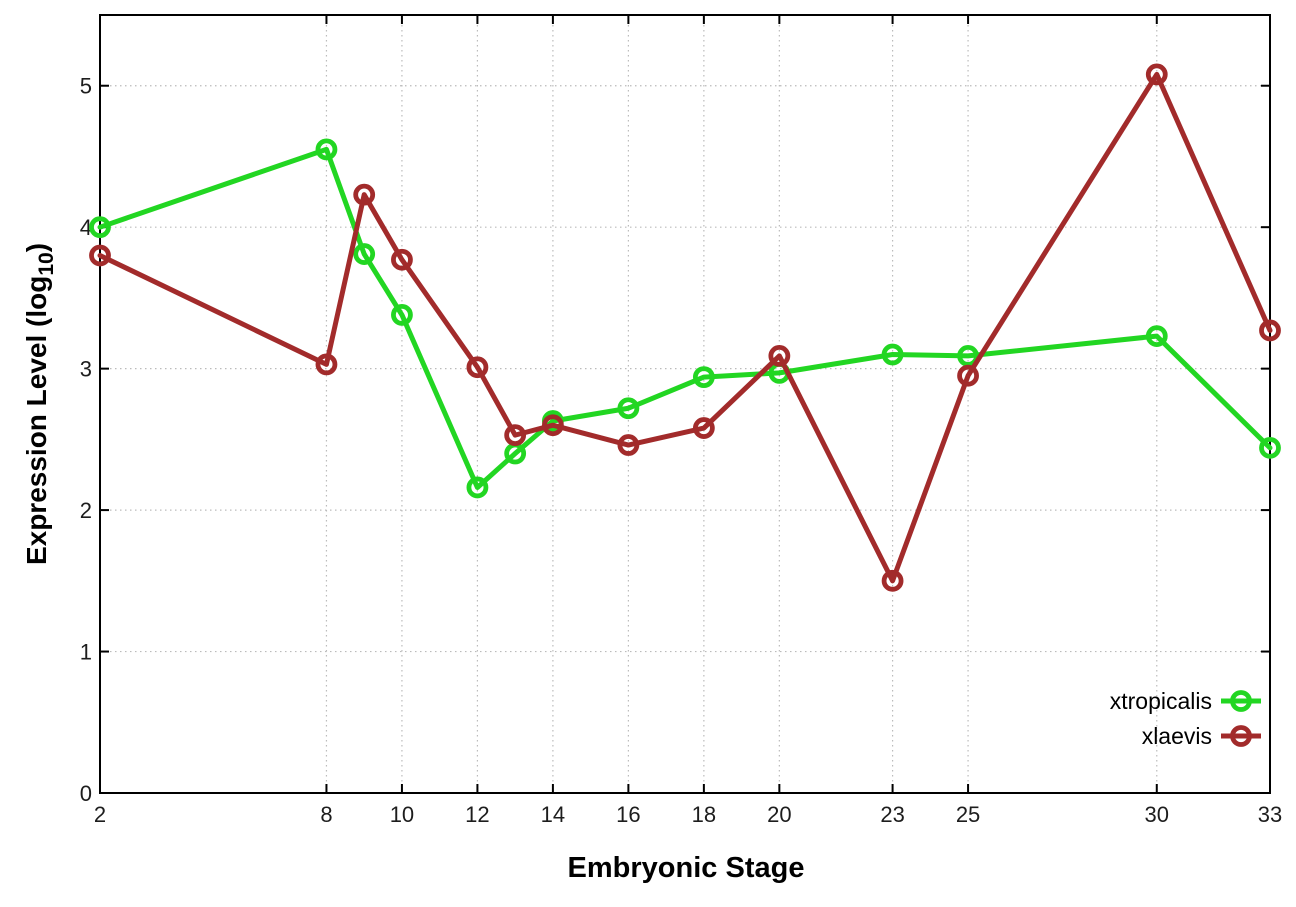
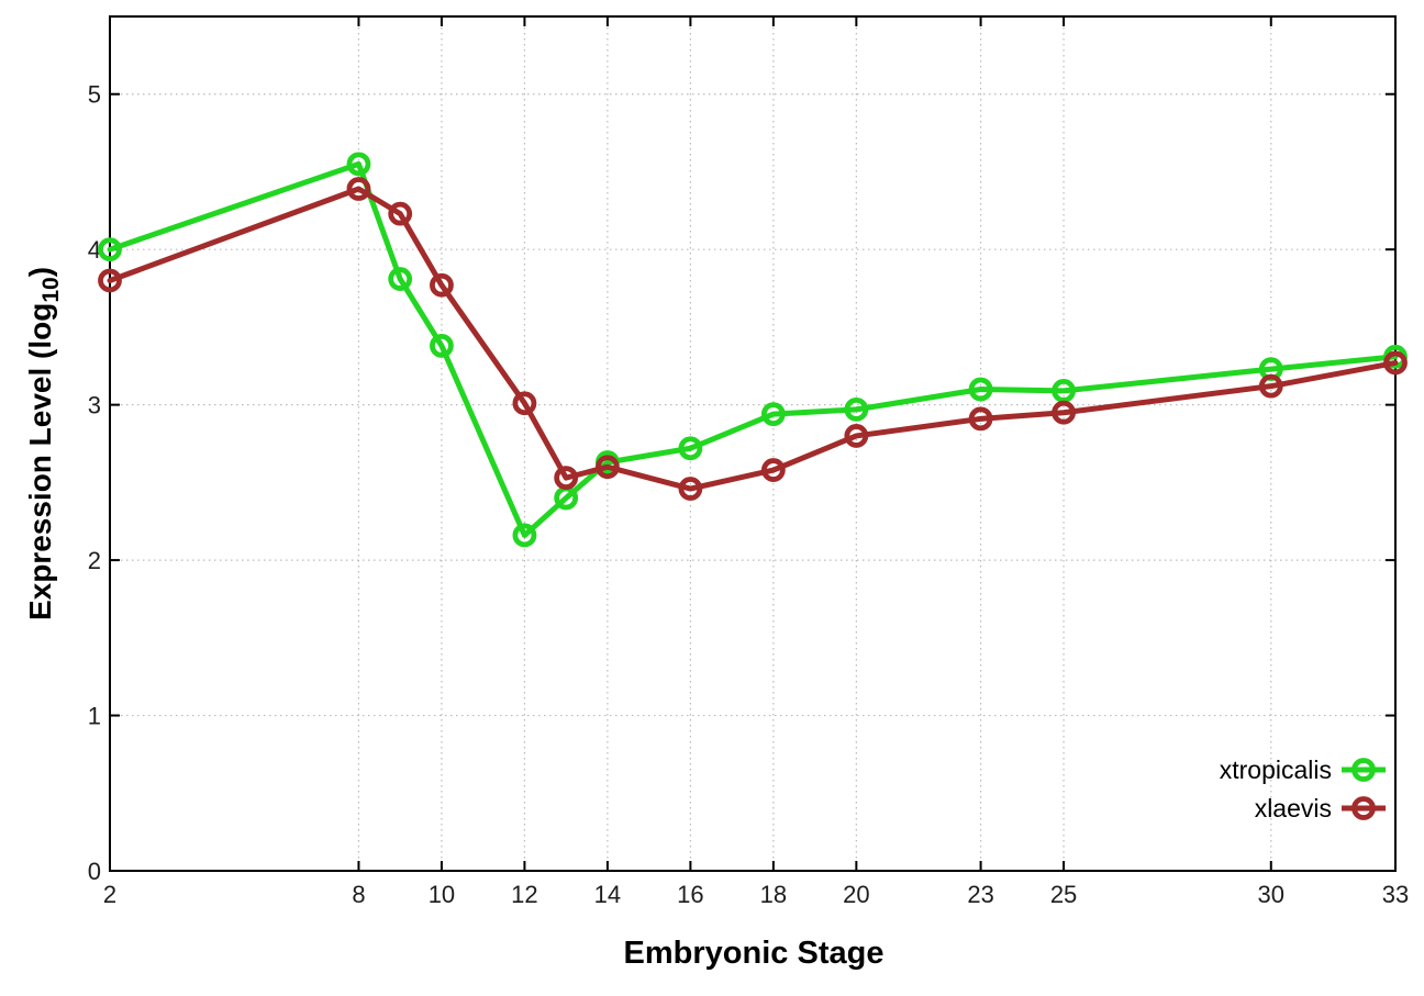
xlaevis/8: 3.03 -> 4.39
xlaevis/20: 3.09 -> 2.80
xlaevis/23: 1.50 -> 2.91
xlaevis/30: 5.08 -> 3.12
xtropicalis/33: 2.44 -> 3.31
